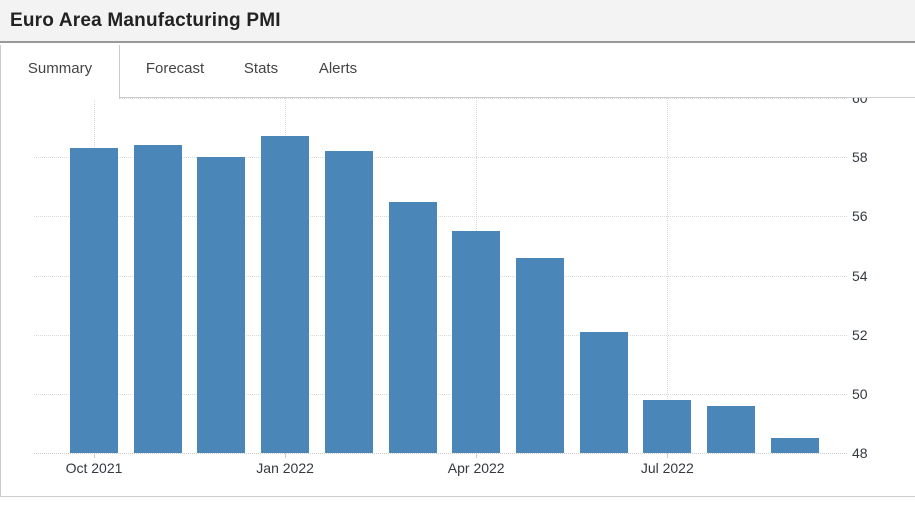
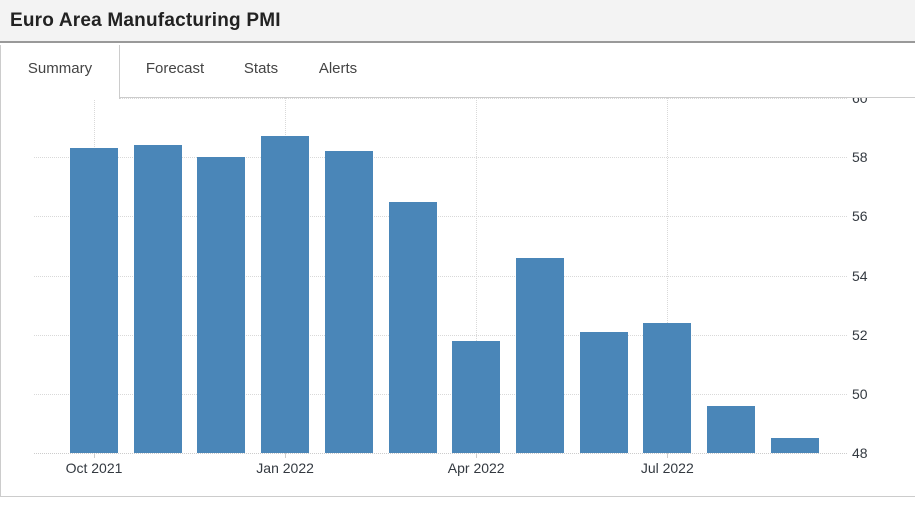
Apr 2022: 55.5 -> 51.8
Jul 2022: 49.8 -> 52.4
